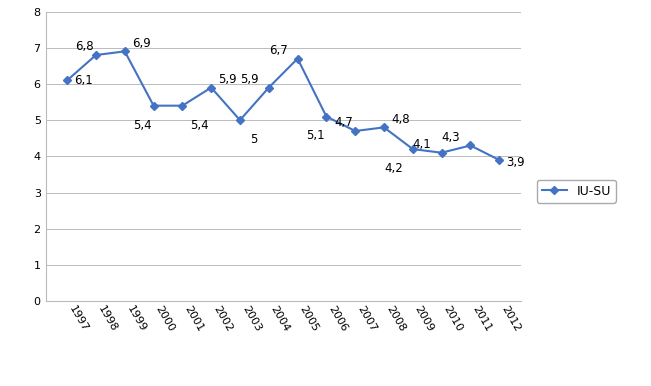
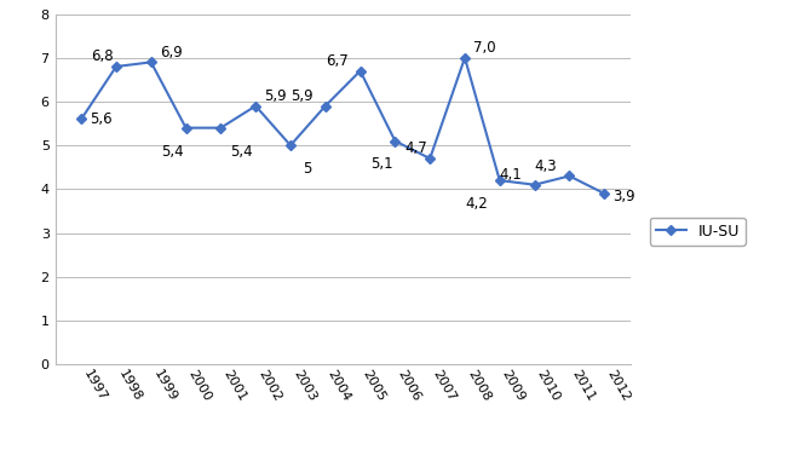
1997: 6,1 -> 5,6
2008: 4,8 -> 7,0
